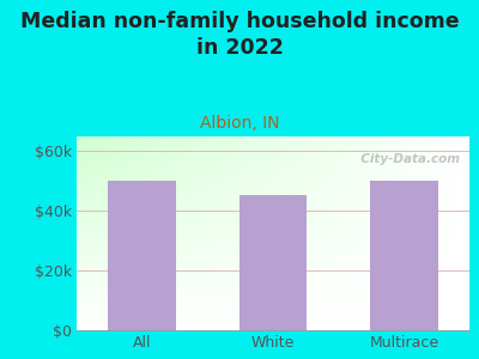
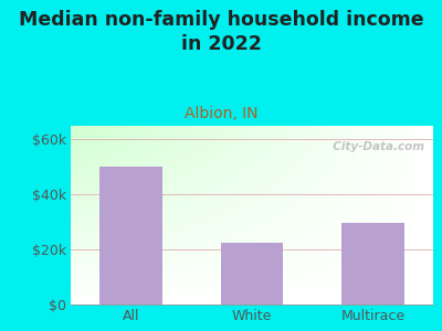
White: $45.5k -> $22.5k
Multirace: $50.0k -> $29.5k
